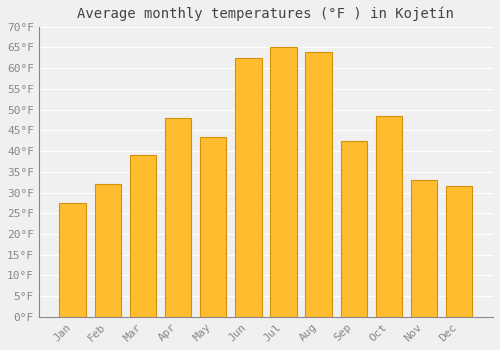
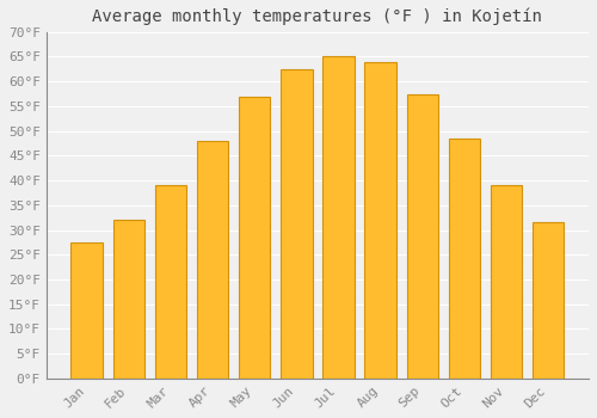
May: 43.5°F -> 57.0°F
Sep: 42.5°F -> 57.5°F
Nov: 33.0°F -> 39.0°F
